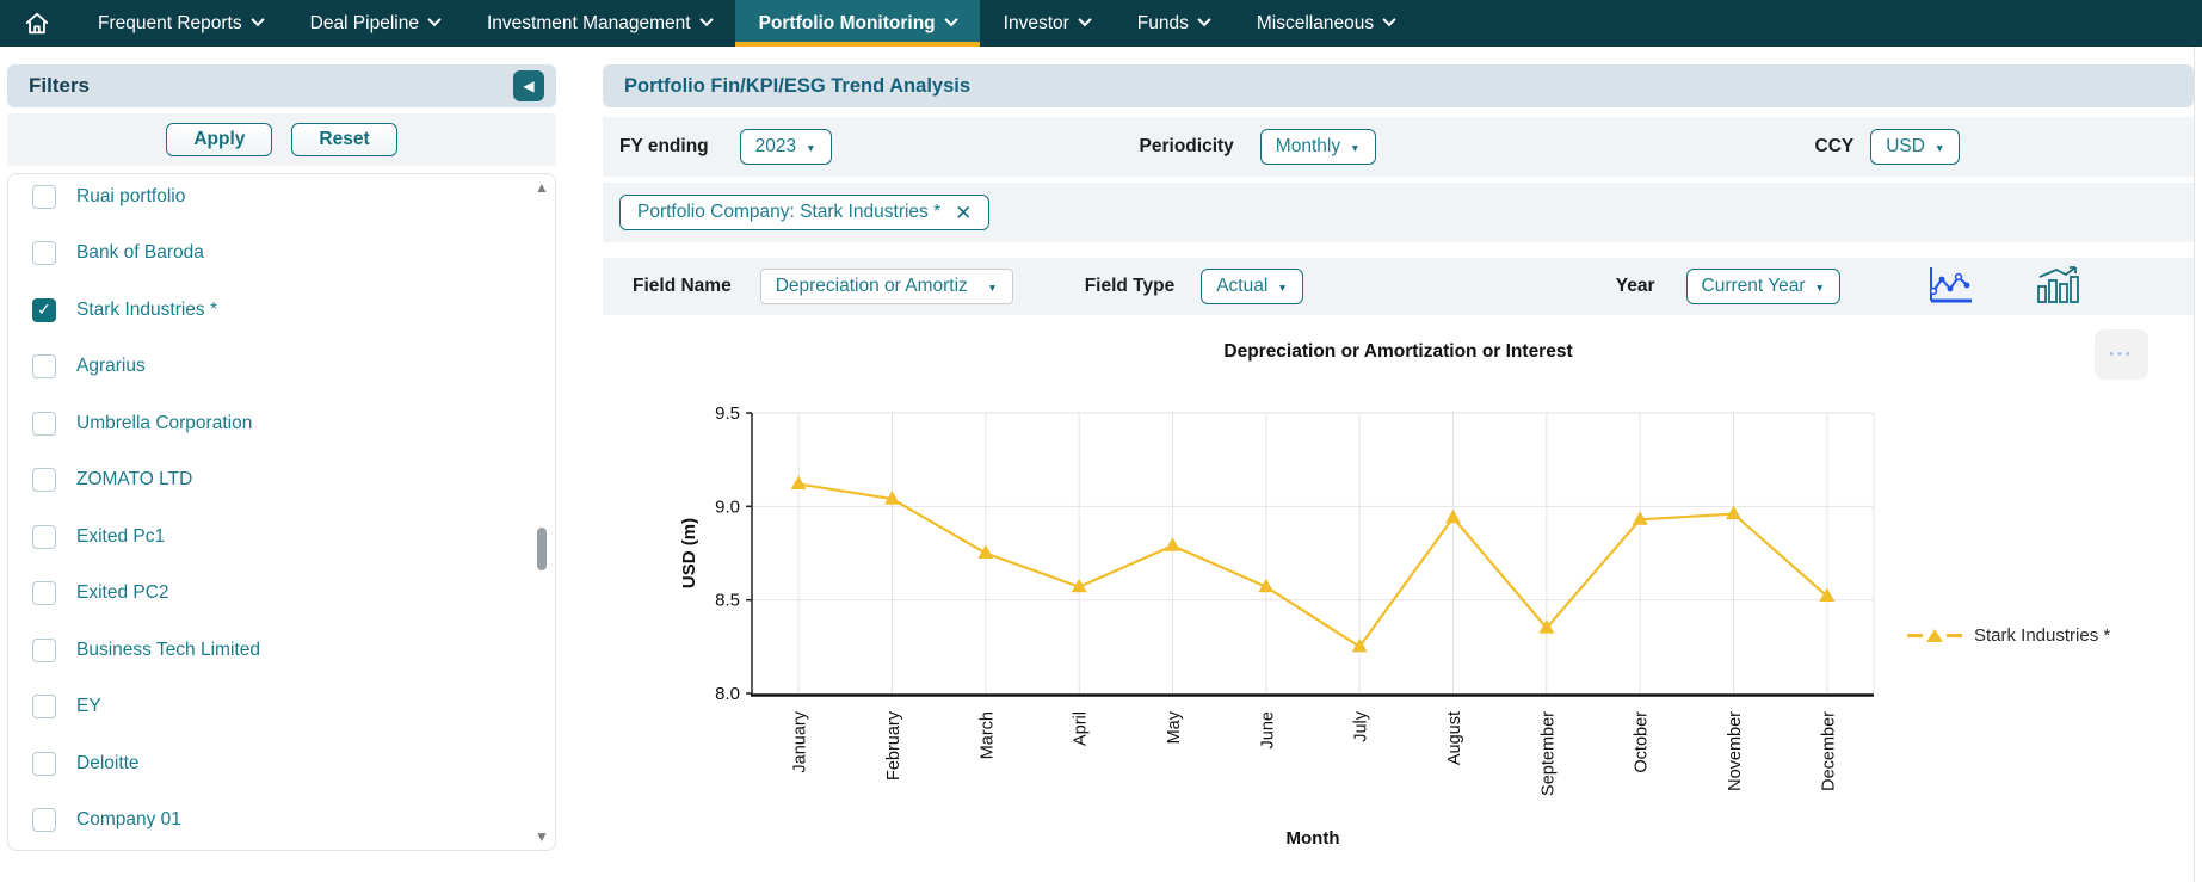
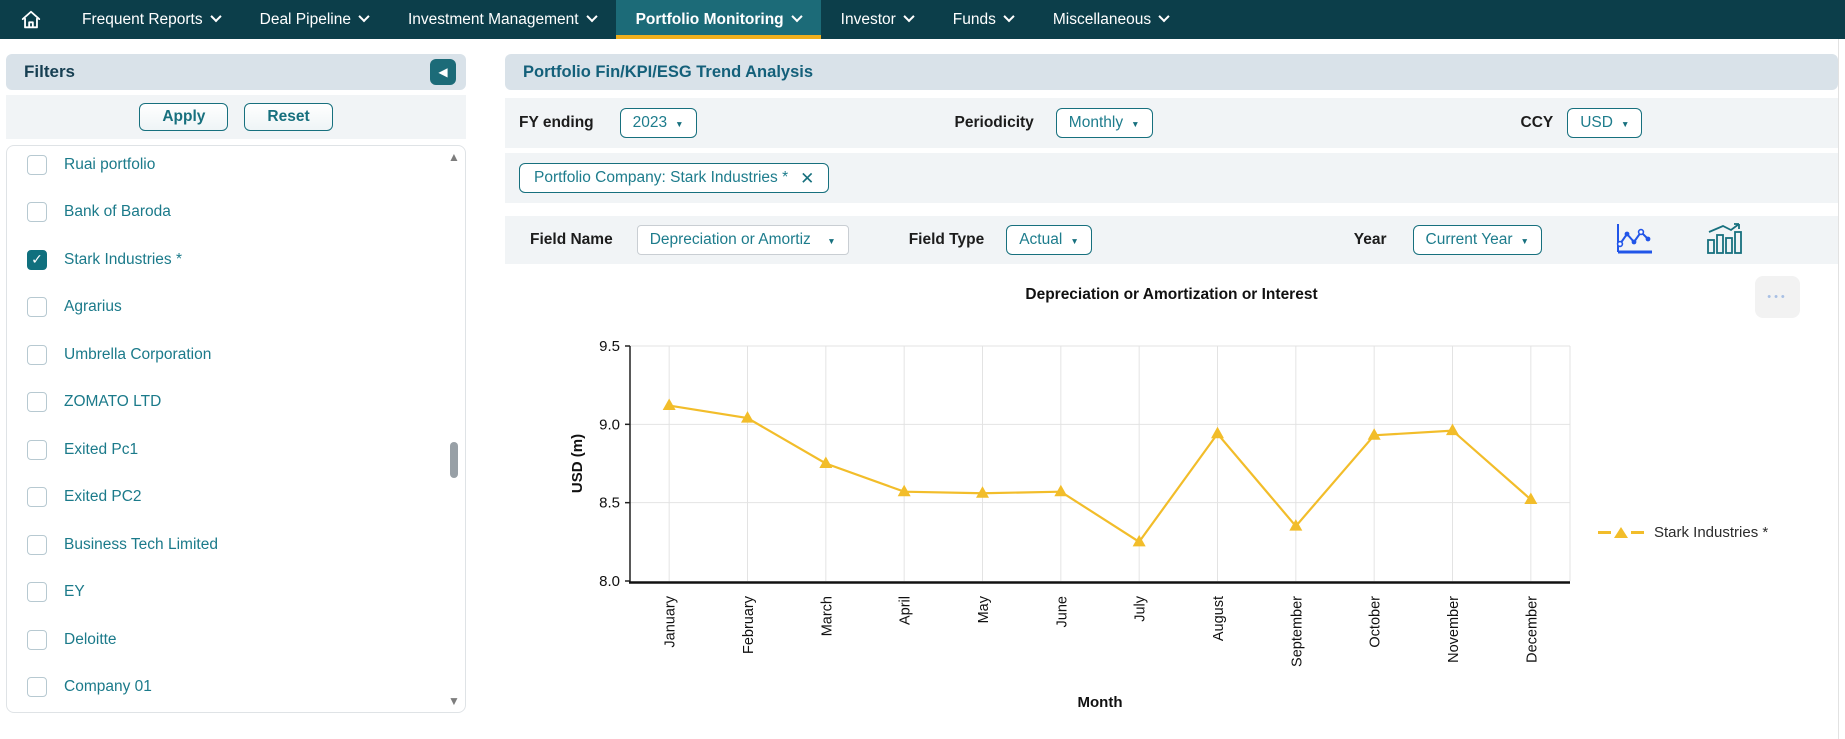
May: 8.79 -> 8.56
